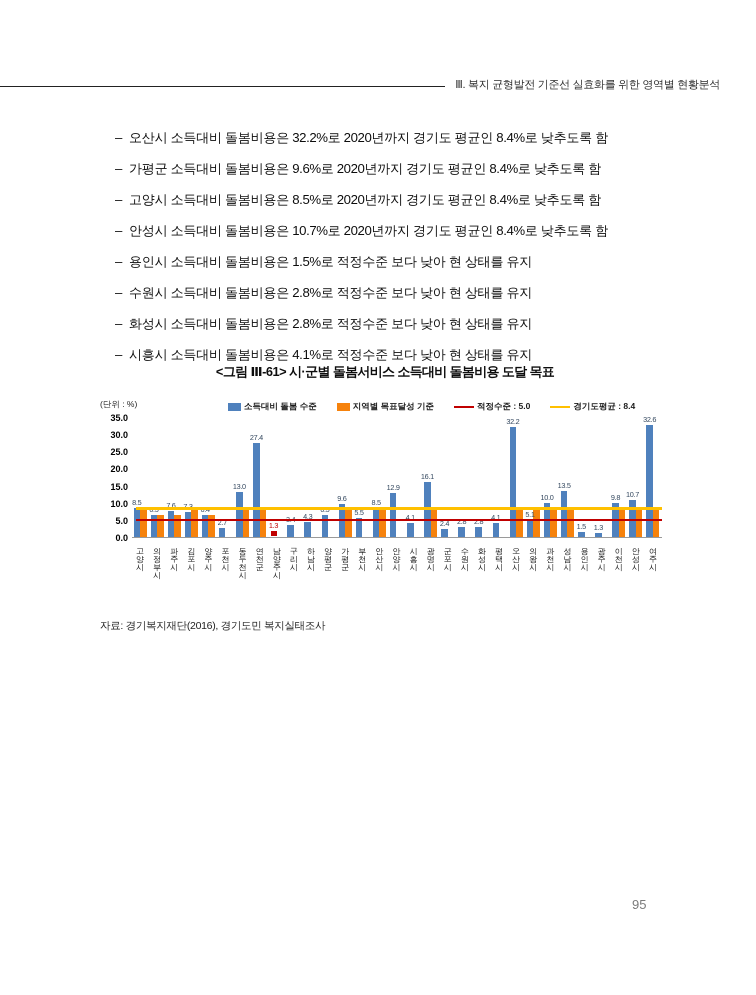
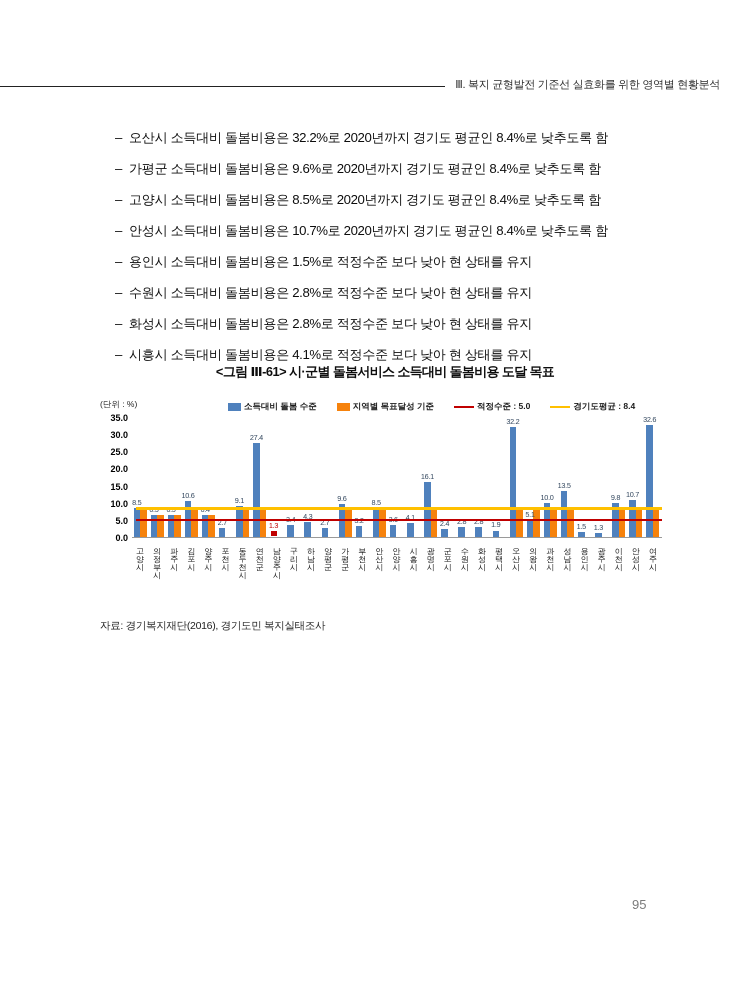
소득대비 돌봄 수준/파주시: 7.6 -> 6.5
소득대비 돌봄 수준/김포시: 7.3 -> 10.6
소득대비 돌봄 수준/동두천시: 13.0 -> 9.1
소득대비 돌봄 수준/양평군: 6.5 -> 2.7
소득대비 돌봄 수준/부천시: 5.5 -> 3.2
소득대비 돌봄 수준/안양시: 12.9 -> 3.6
소득대비 돌봄 수준/평택시: 4.1 -> 1.9
